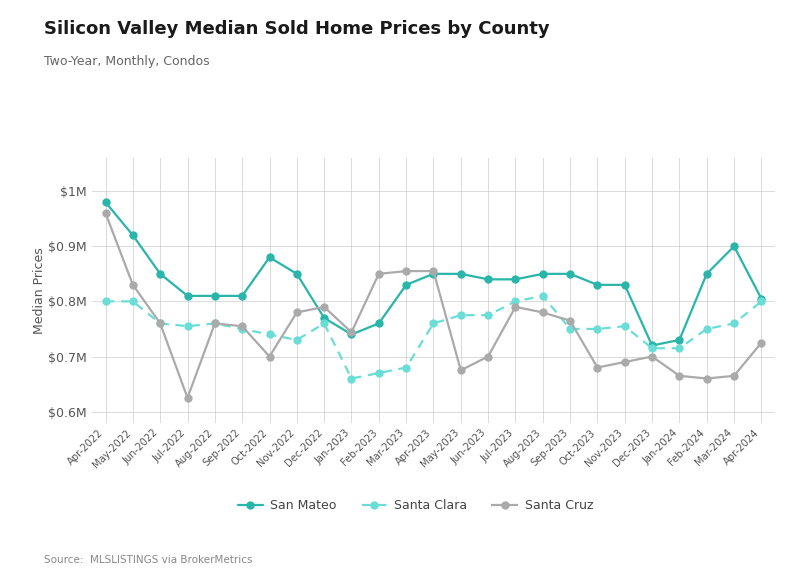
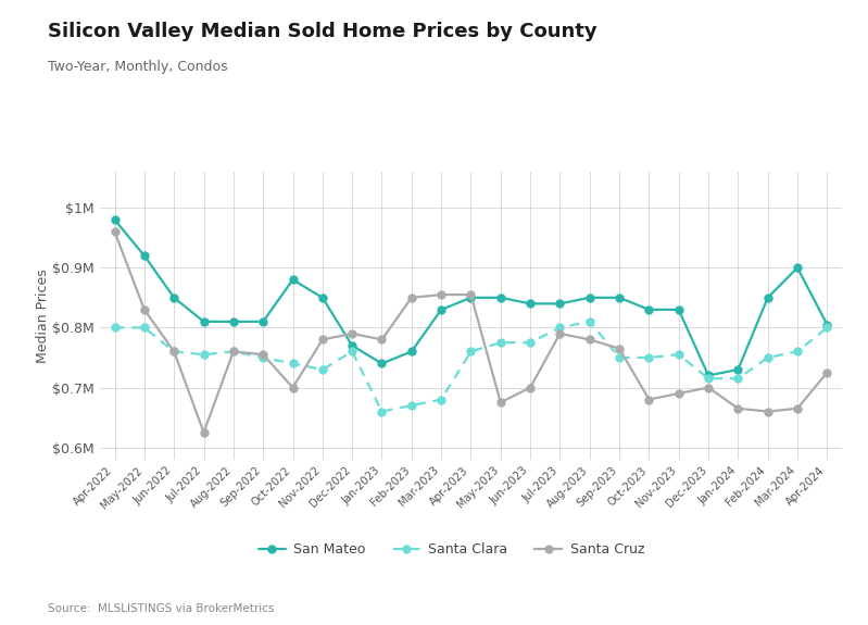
Santa Cruz/Jan-2023: $0.744M -> $0.780M
